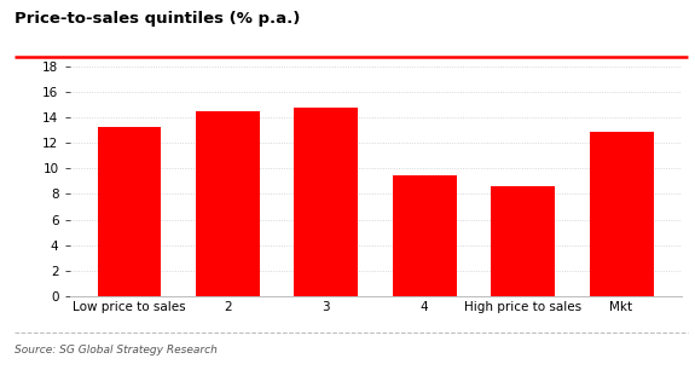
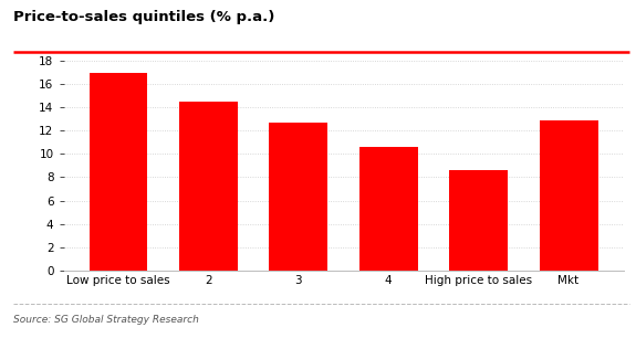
Low price to sales: 13.3 -> 17.0
3: 14.8 -> 12.7
4: 9.5 -> 10.6
